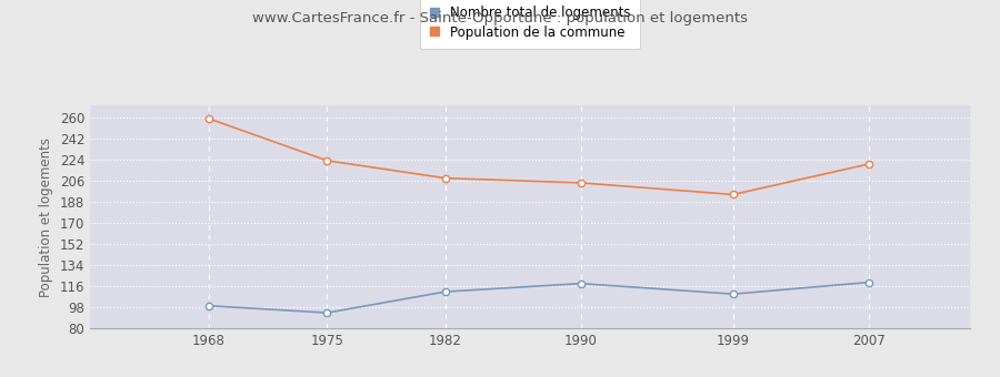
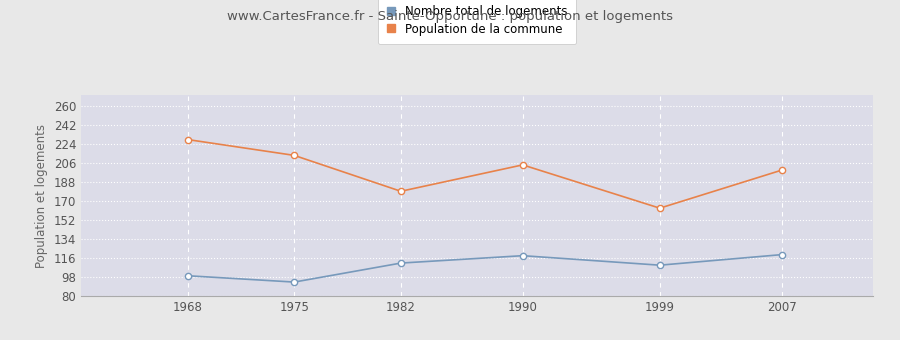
Population de la commune/1968: 259 -> 228
Population de la commune/1975: 223 -> 213
Population de la commune/1982: 208 -> 179
Population de la commune/1999: 194 -> 163
Population de la commune/2007: 220 -> 199
